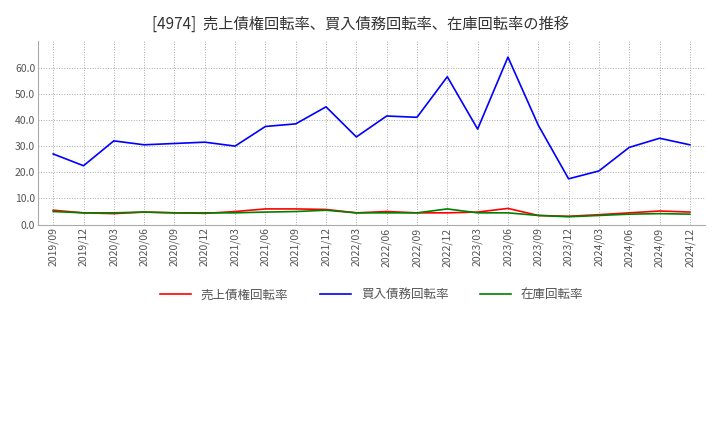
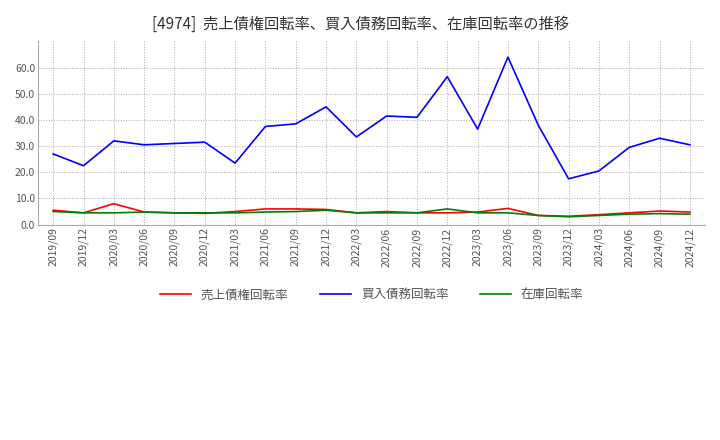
売上債権回転率/2020/03: 4.2 -> 8.0
買入債務回転率/2021/03: 30.0 -> 23.5
